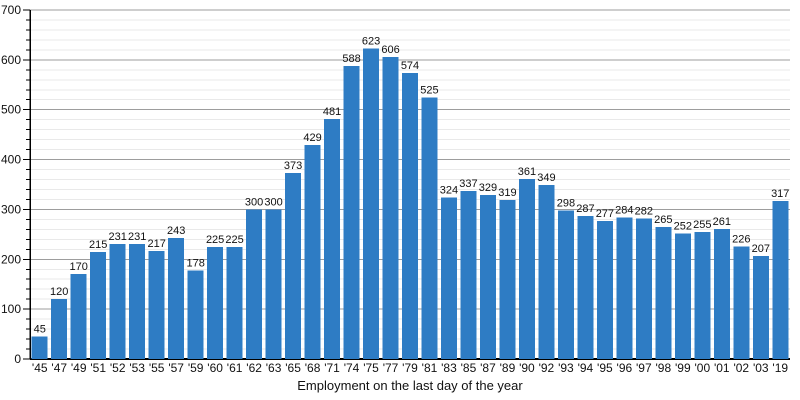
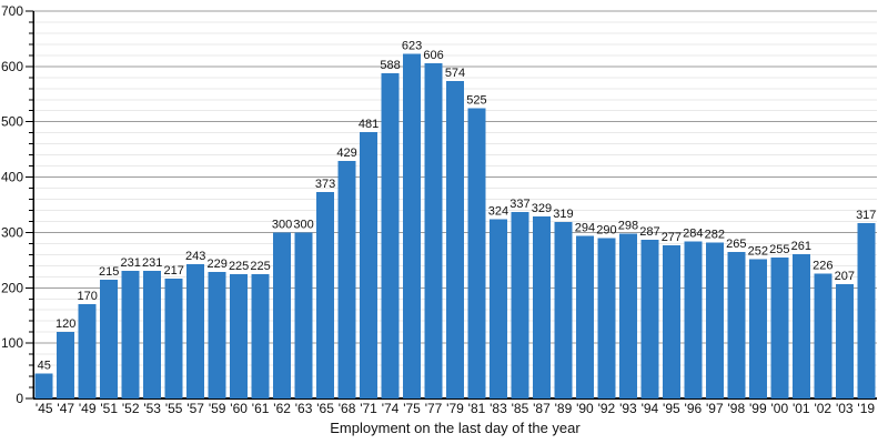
'59: 178 -> 229
'90: 361 -> 294
'92: 349 -> 290
